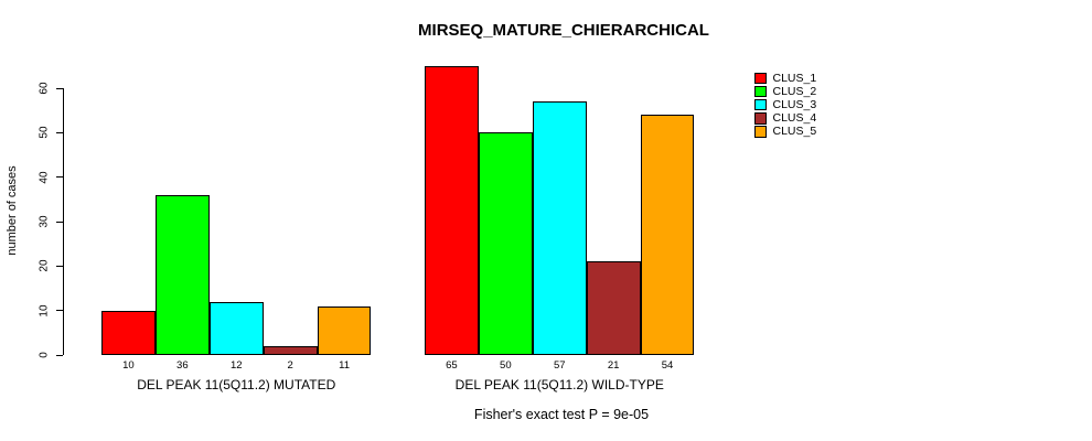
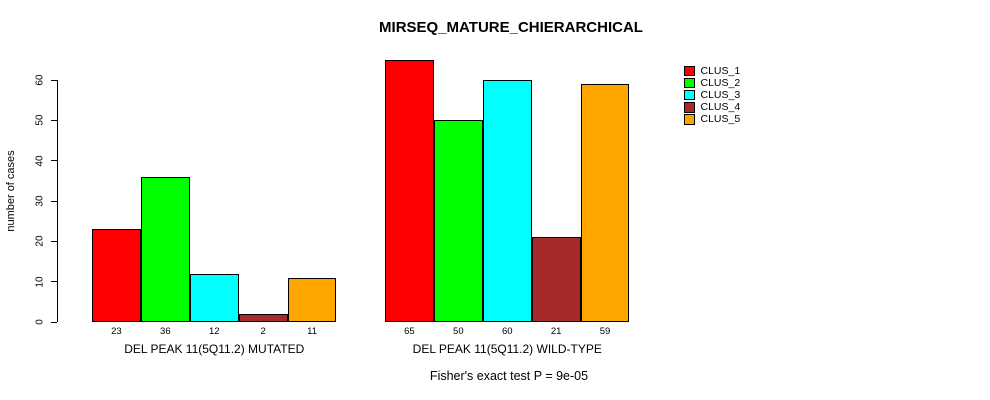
CLUS_1/DEL PEAK 11(5Q11.2) MUTATED: 10 -> 23
CLUS_3/DEL PEAK 11(5Q11.2) WILD-TYPE: 57 -> 60
CLUS_5/DEL PEAK 11(5Q11.2) WILD-TYPE: 54 -> 59
